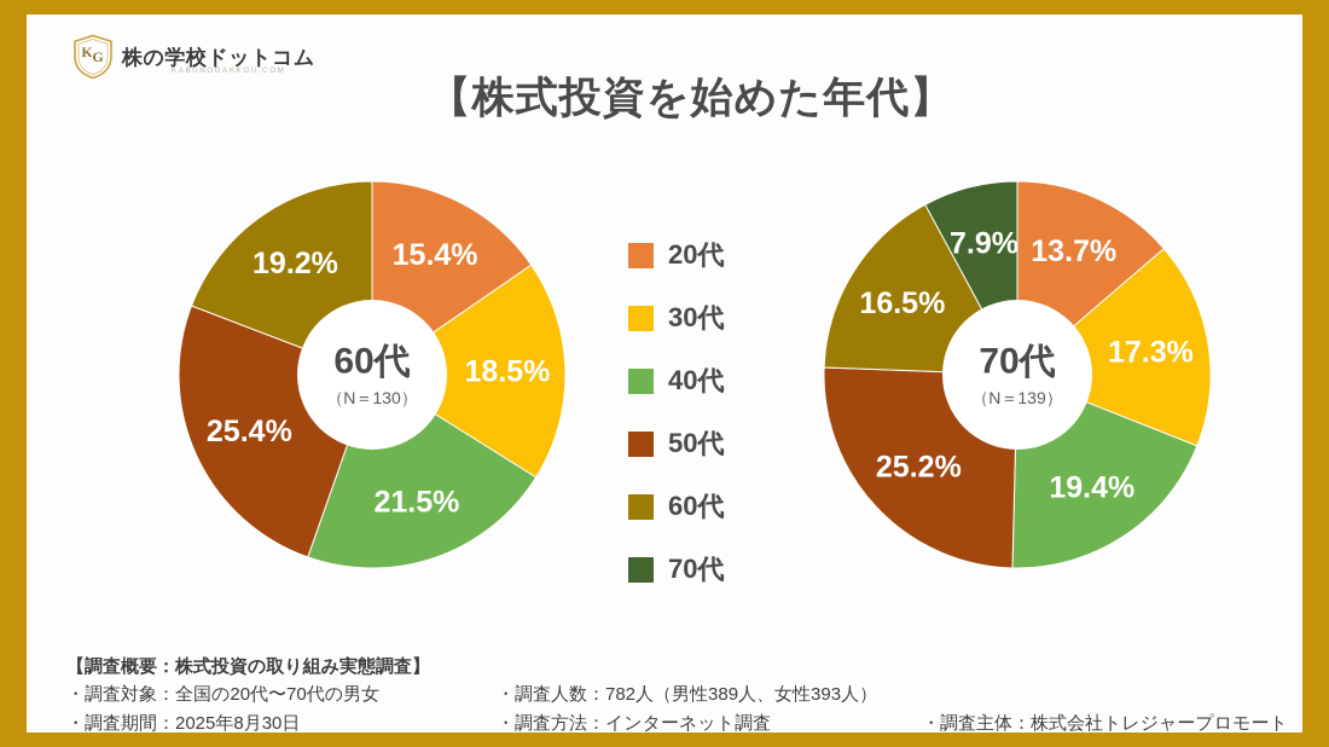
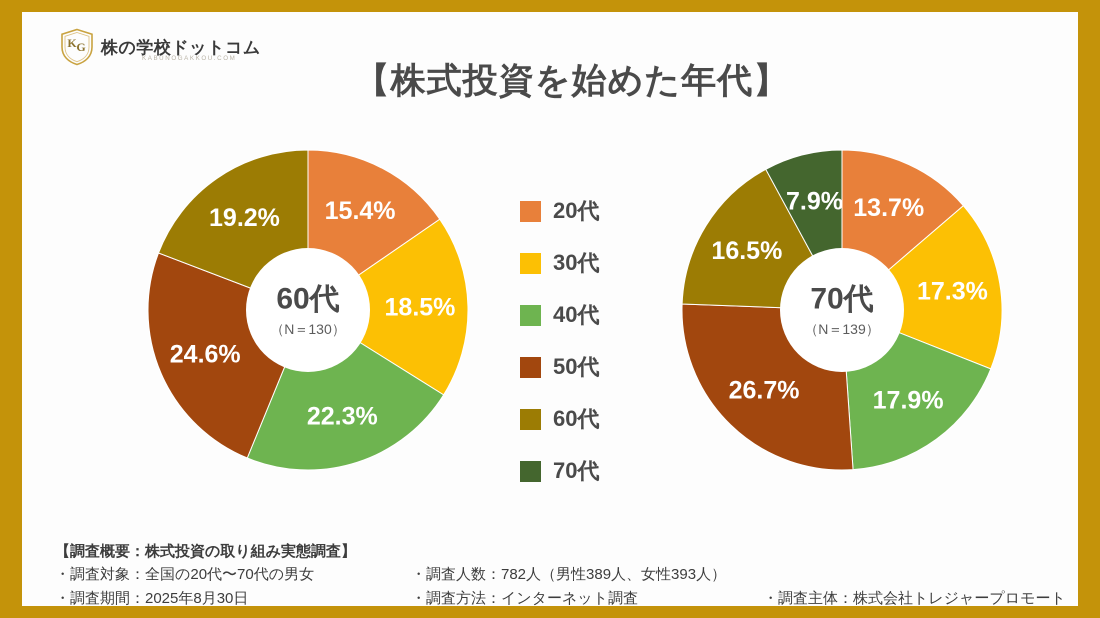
60代/40代: 21.5% -> 22.3%
60代/50代: 25.4% -> 24.6%
70代/40代: 19.4% -> 17.9%
70代/50代: 25.2% -> 26.7%
